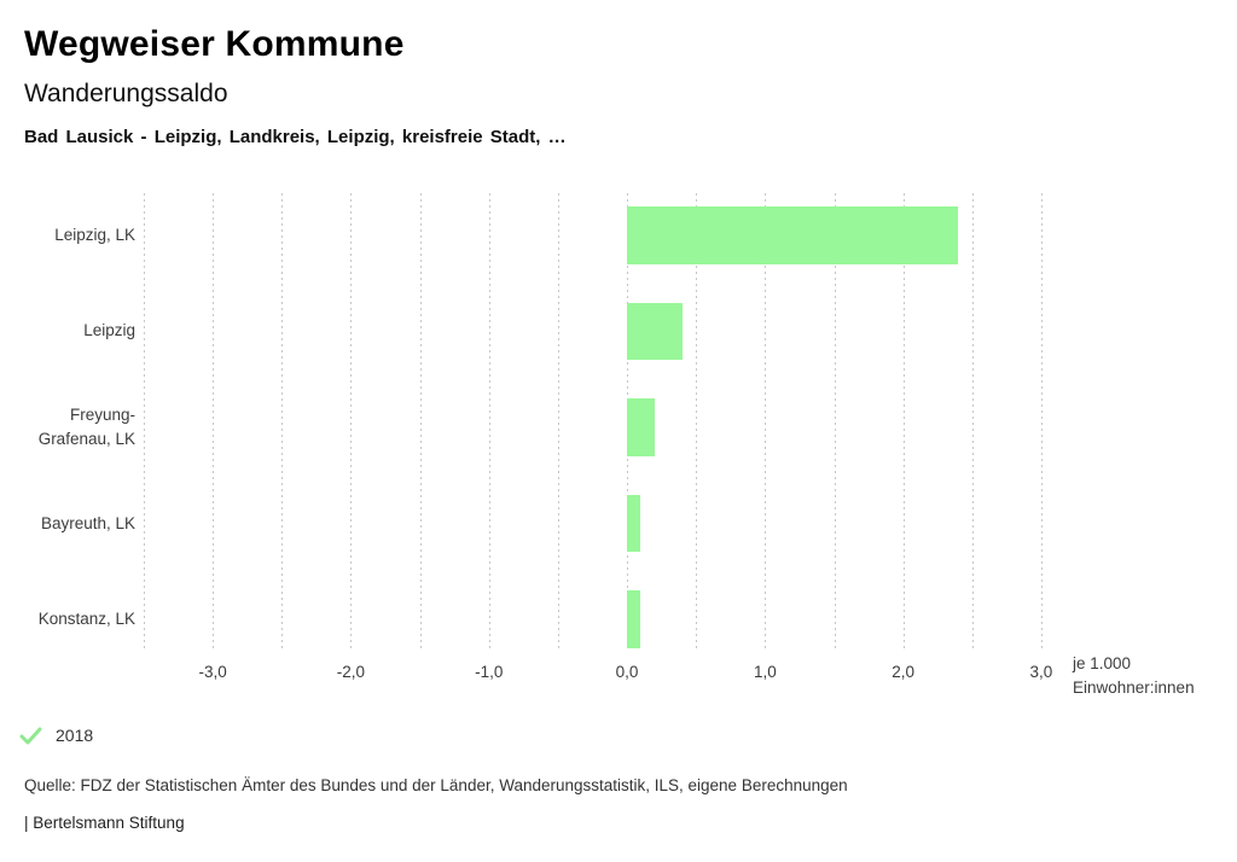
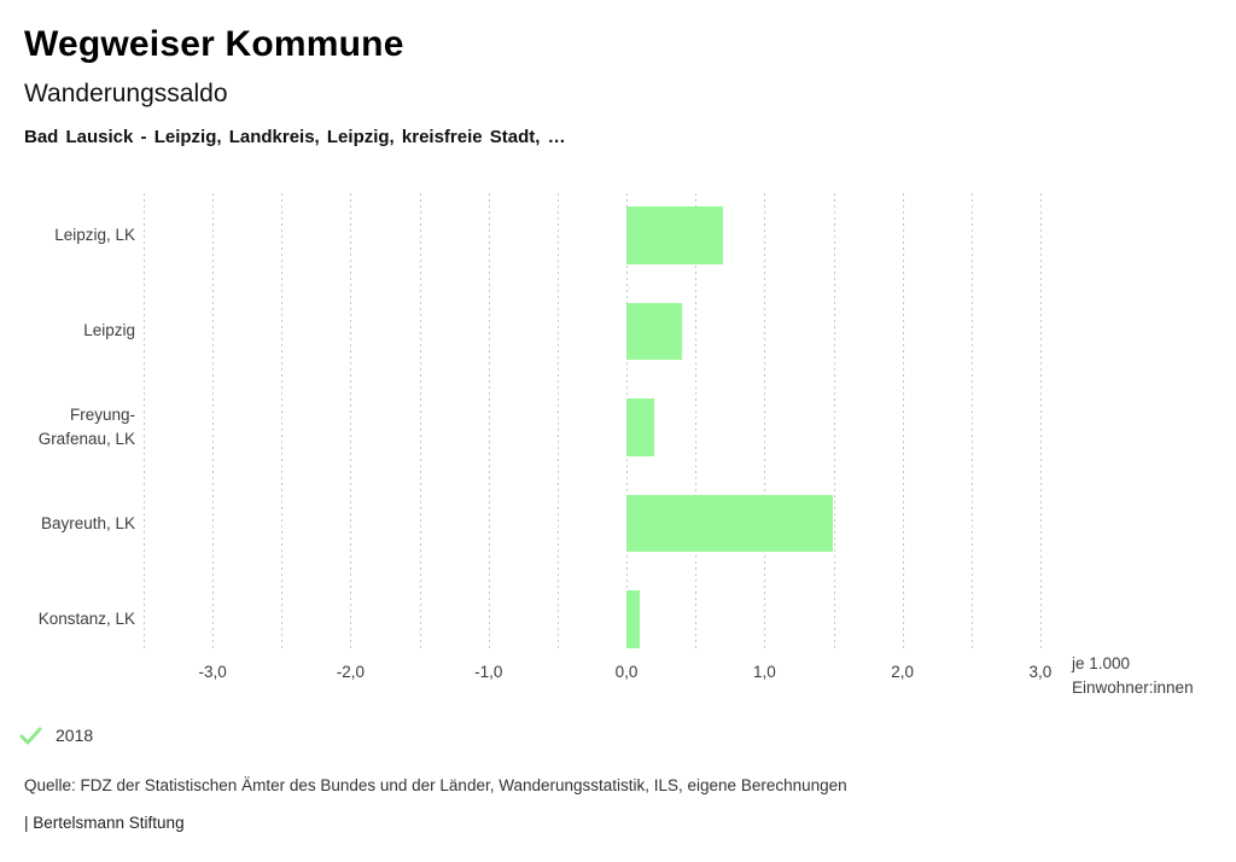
Leipzig, LK: 2,4 -> 0,7
Bayreuth, LK: 0,1 -> 1,5
